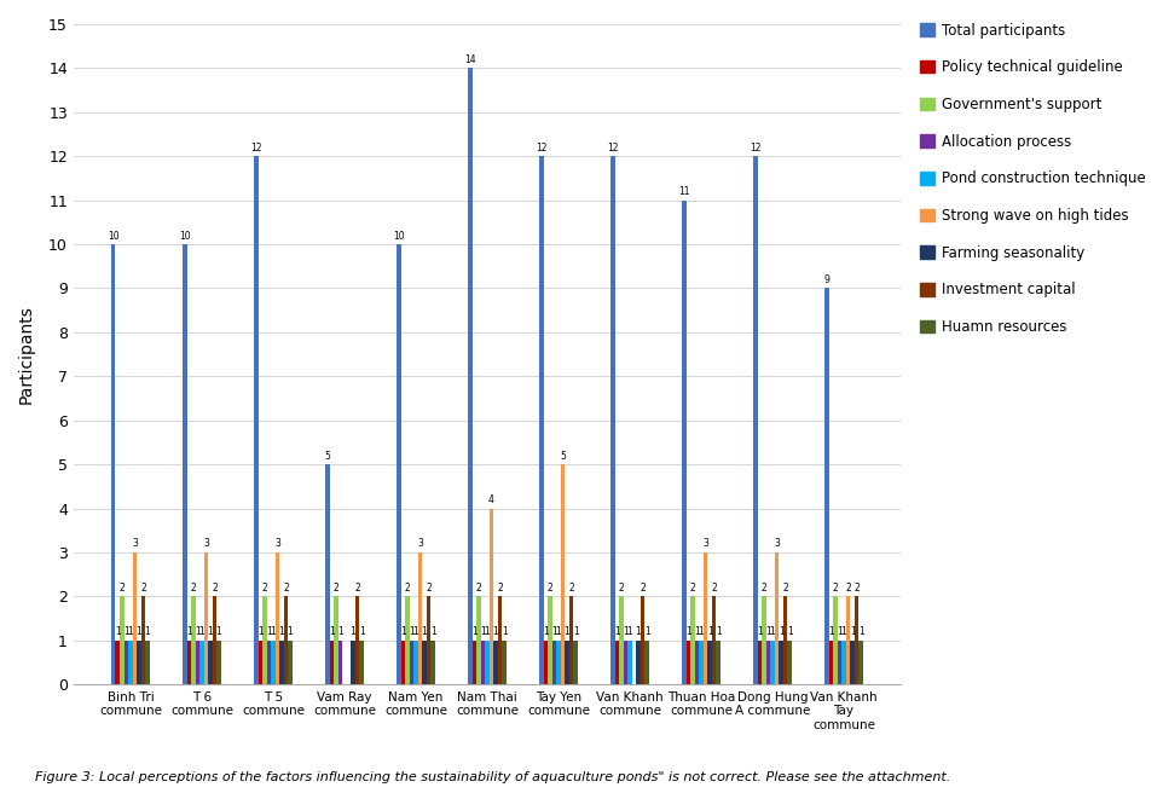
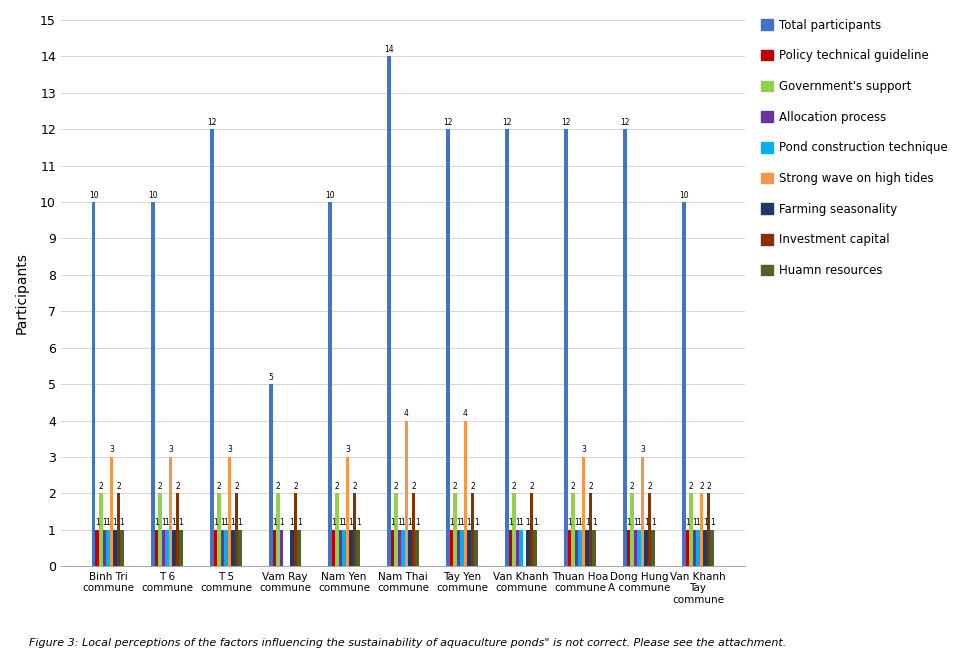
Strong wave on high tides/Tay Yen commune: 5 -> 4
Total participants/Thuan Hoa commune: 11 -> 12
Total participants/Van Khanh Tay commune: 9 -> 10
